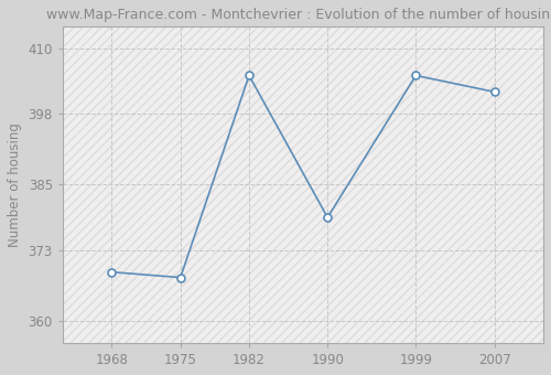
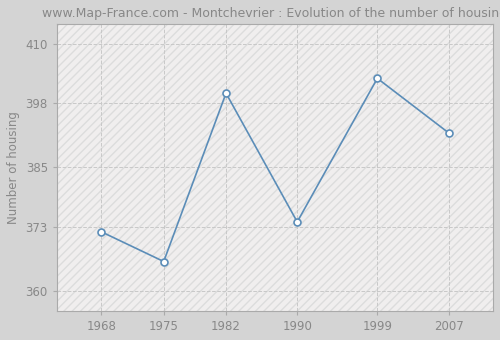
1968: 369 -> 372
1975: 368 -> 366
1982: 405 -> 400
1990: 379 -> 374
1999: 405 -> 403
2007: 402 -> 392
